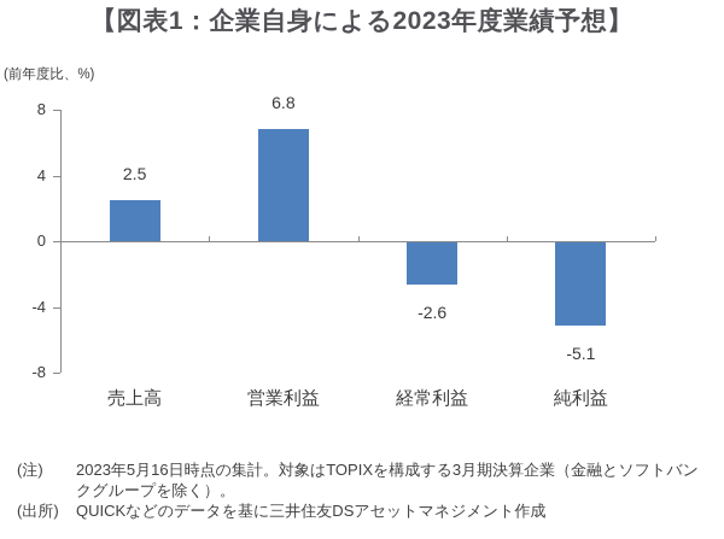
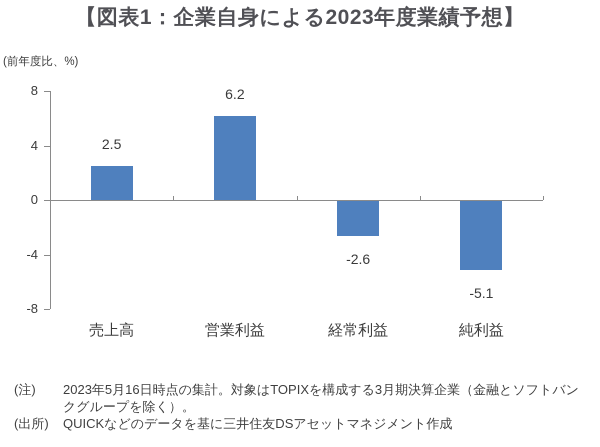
営業利益: 6.8 -> 6.2
